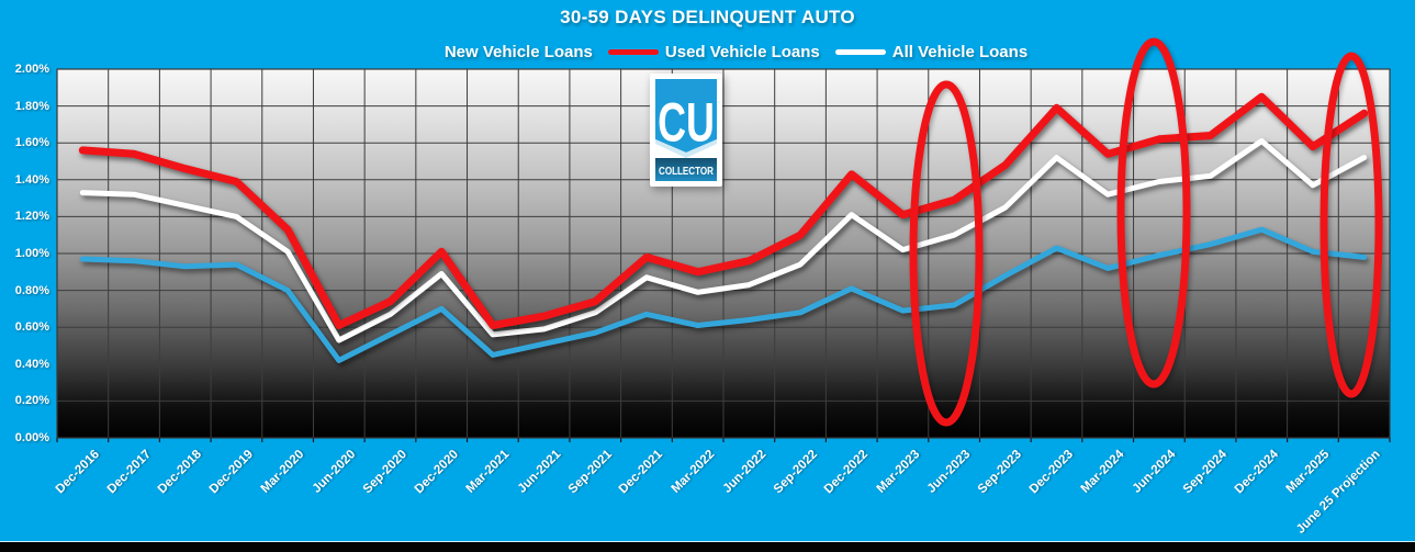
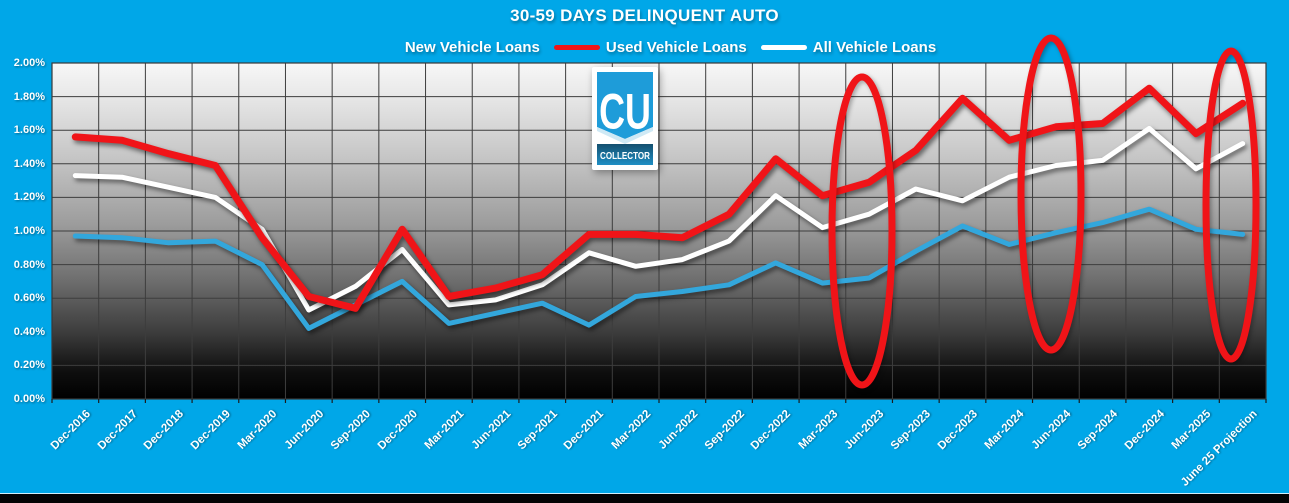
Used Vehicle Loans/Mar-2020: 1.13% -> 0.96%
Used Vehicle Loans/Sep-2020: 0.74% -> 0.54%
New Vehicle Loans/Dec-2021: 0.67% -> 0.44%
Used Vehicle Loans/Mar-2022: 0.90% -> 0.98%
All Vehicle Loans/Dec-2023: 1.52% -> 1.18%
